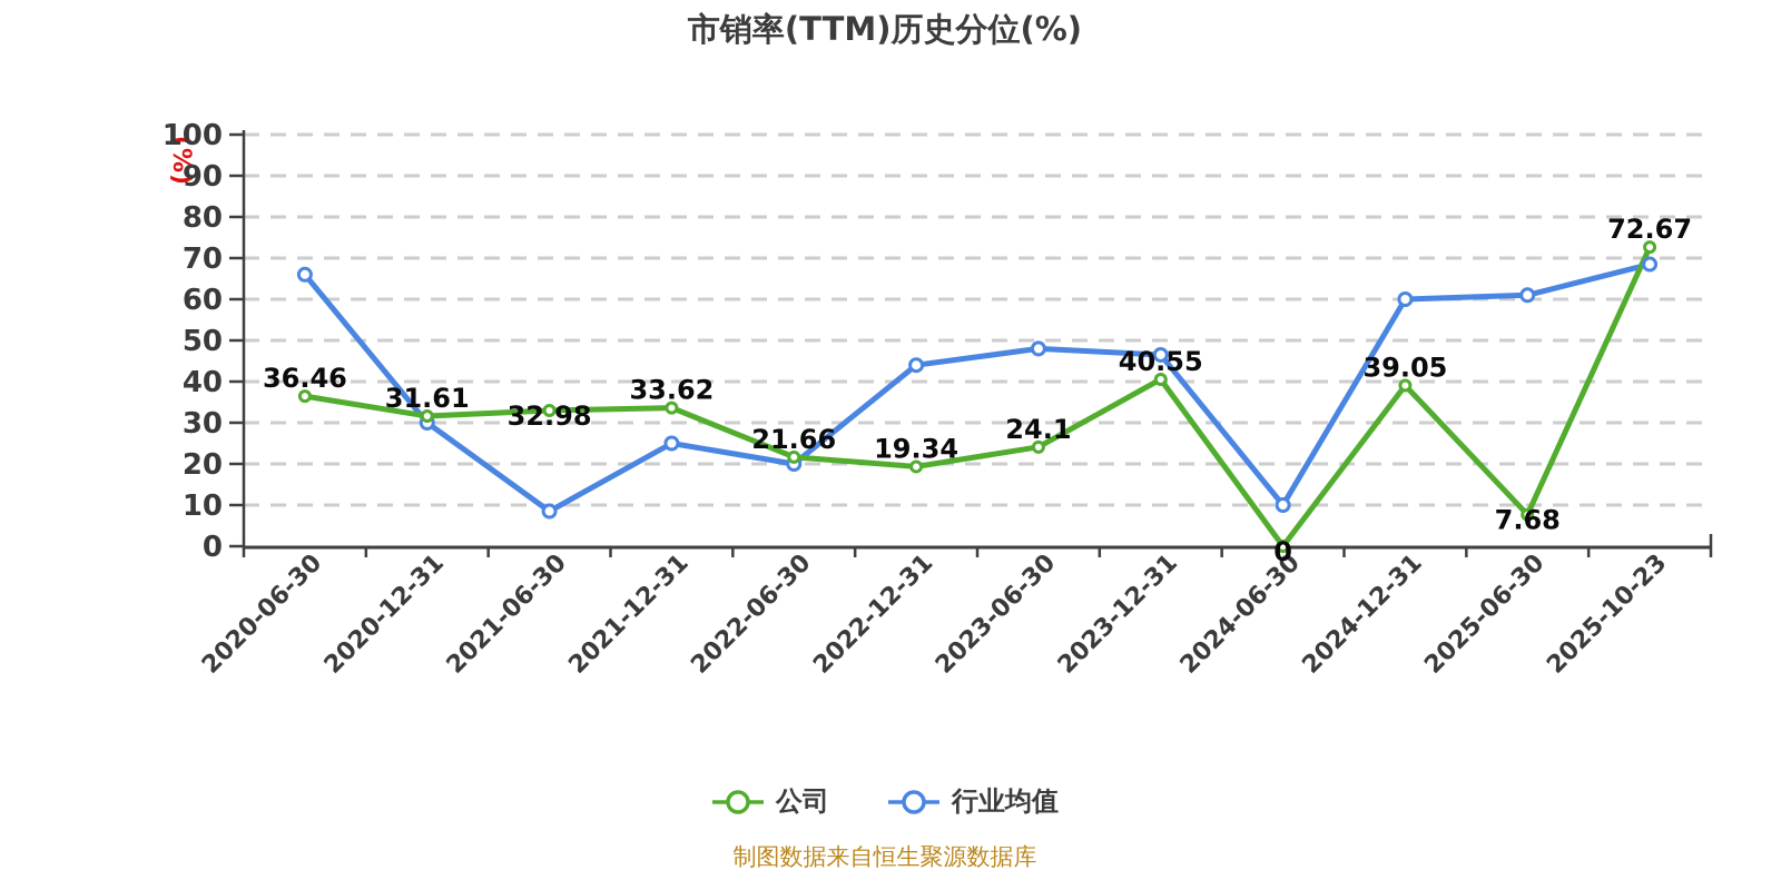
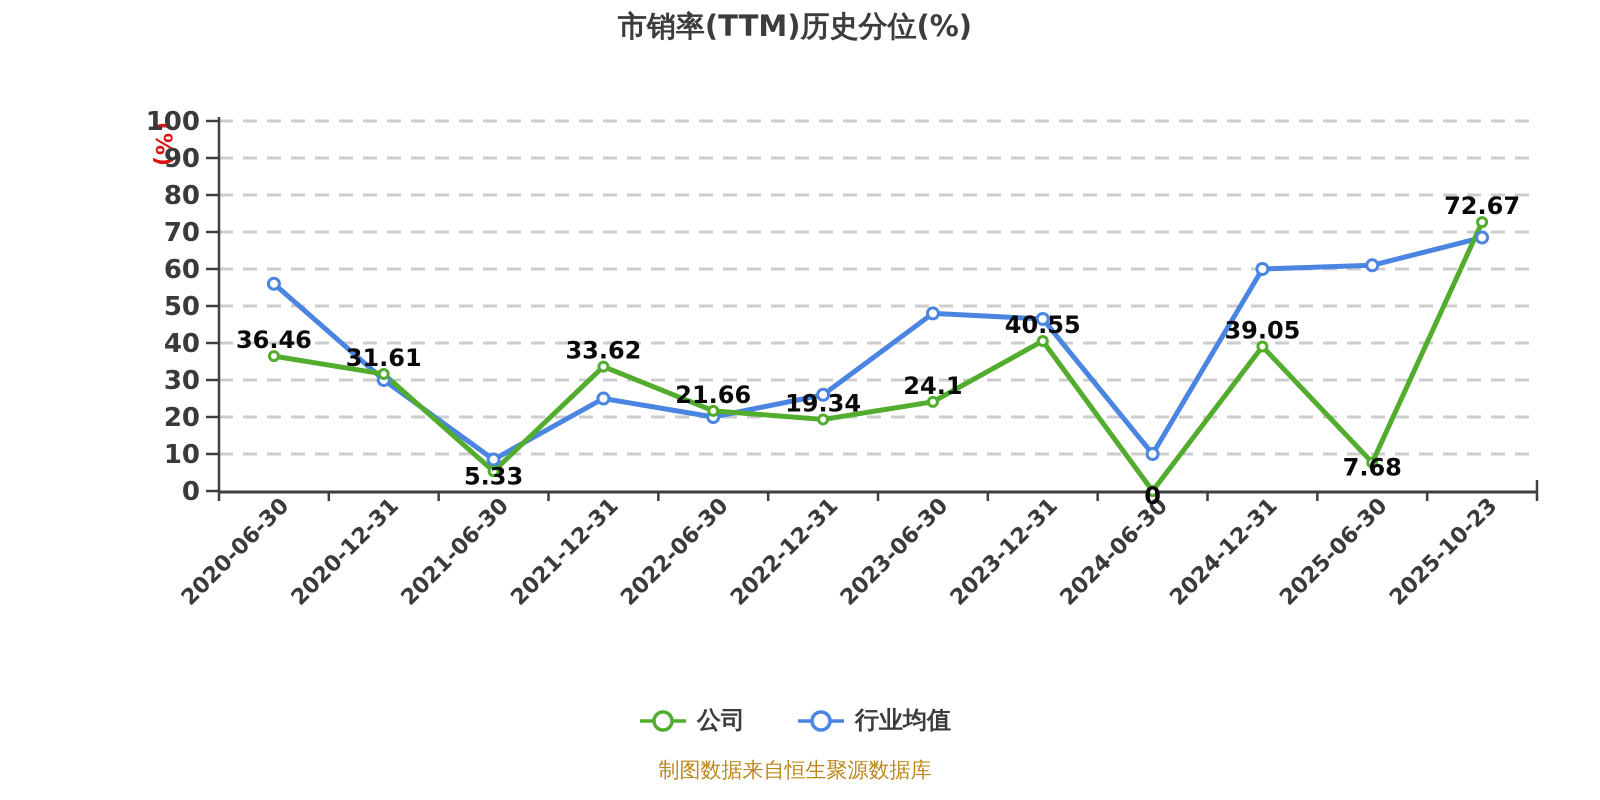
行业均值/2020-06-30: 66 -> 56
公司/2021-06-30: 32.98 -> 5.33
行业均值/2022-12-31: 44 -> 26
